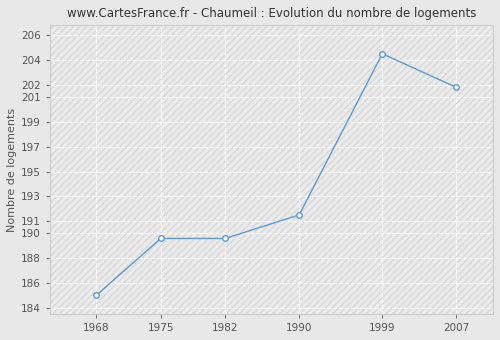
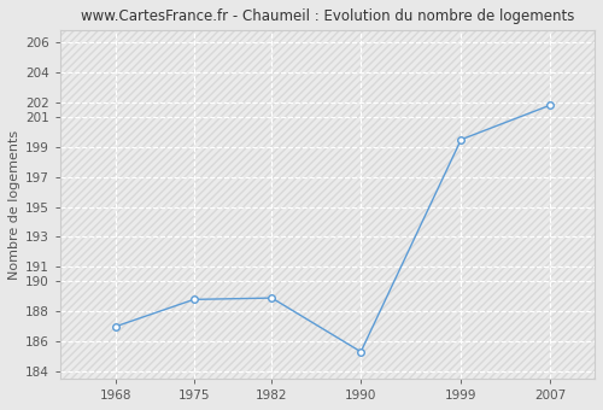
1968: 185.0 -> 187.0
1975: 189.6 -> 188.8
1982: 189.6 -> 188.9
1990: 191.5 -> 185.3
1999: 204.5 -> 199.5
